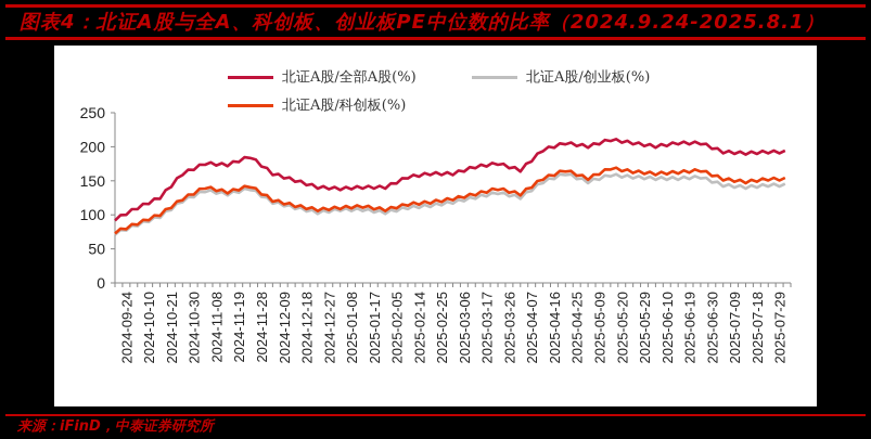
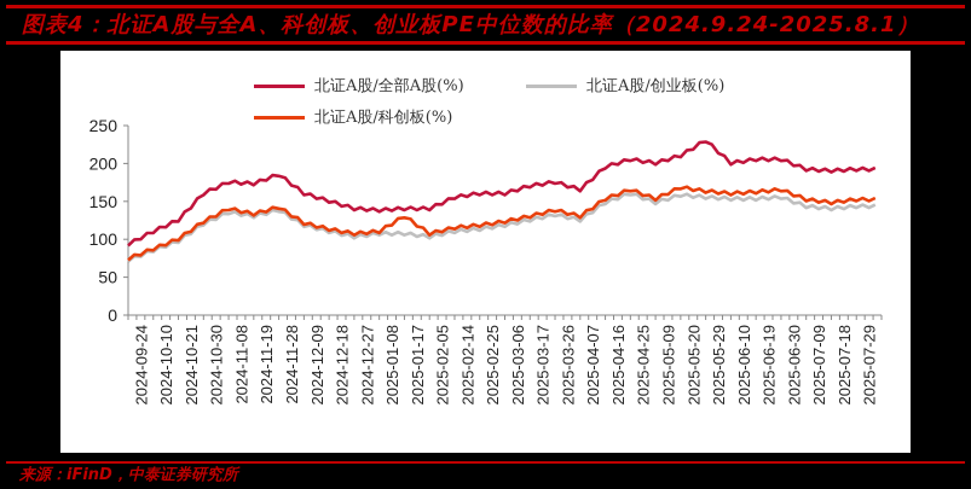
北证A股/科创板(%)/2025-01-17: 110 -> 130
北证A股/全部A股(%)/2025-05-29: 200 -> 230
